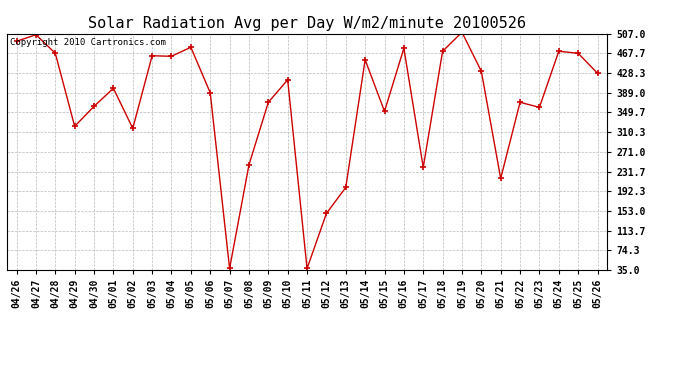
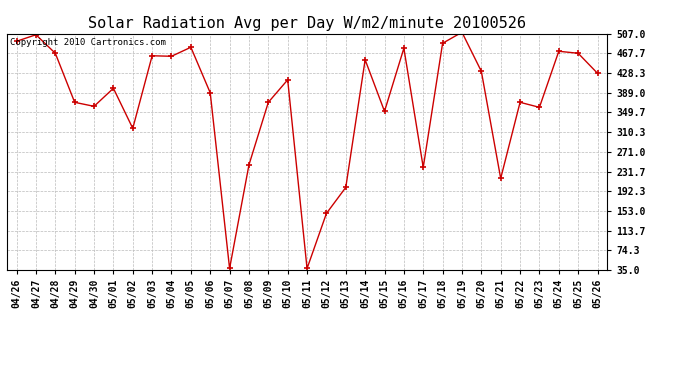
04/29: 322 -> 370
05/18: 472 -> 488
